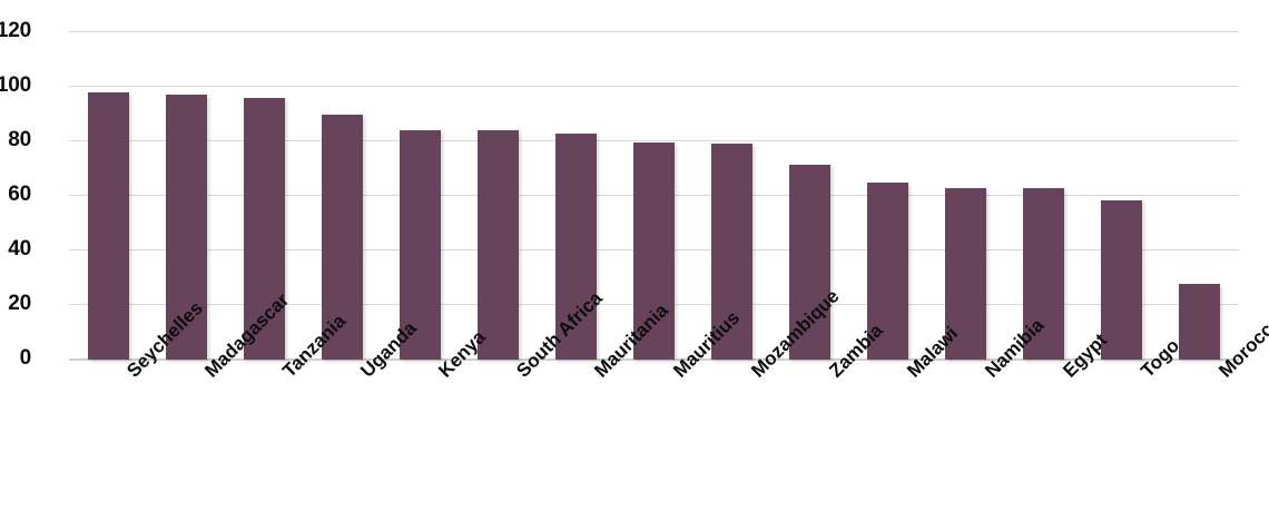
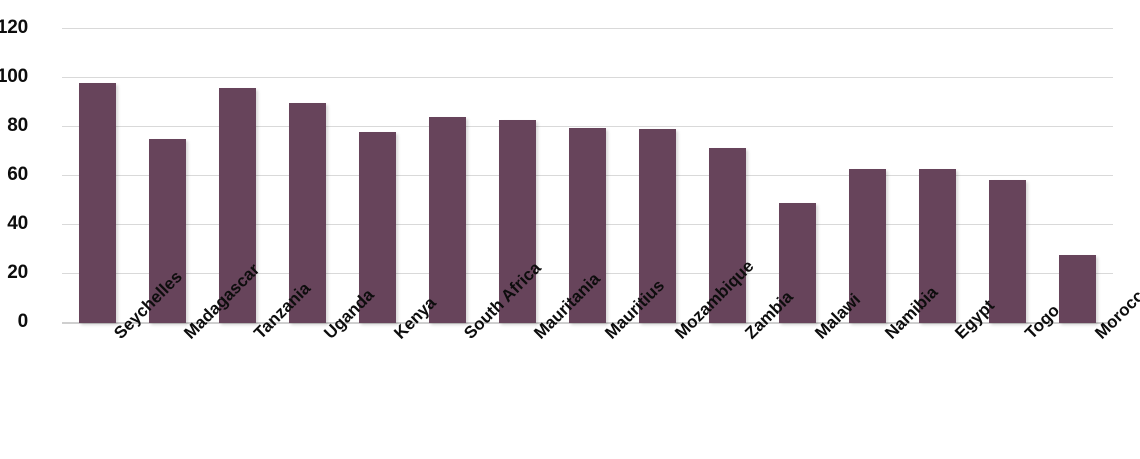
Madagascar: 97 -> 75
Kenya: 84 -> 78
Malawi: 65 -> 49
